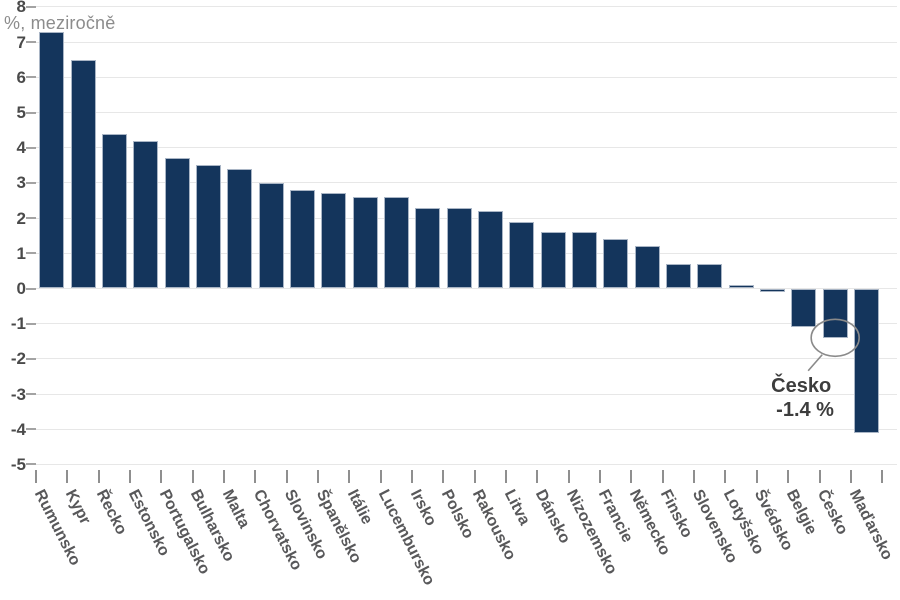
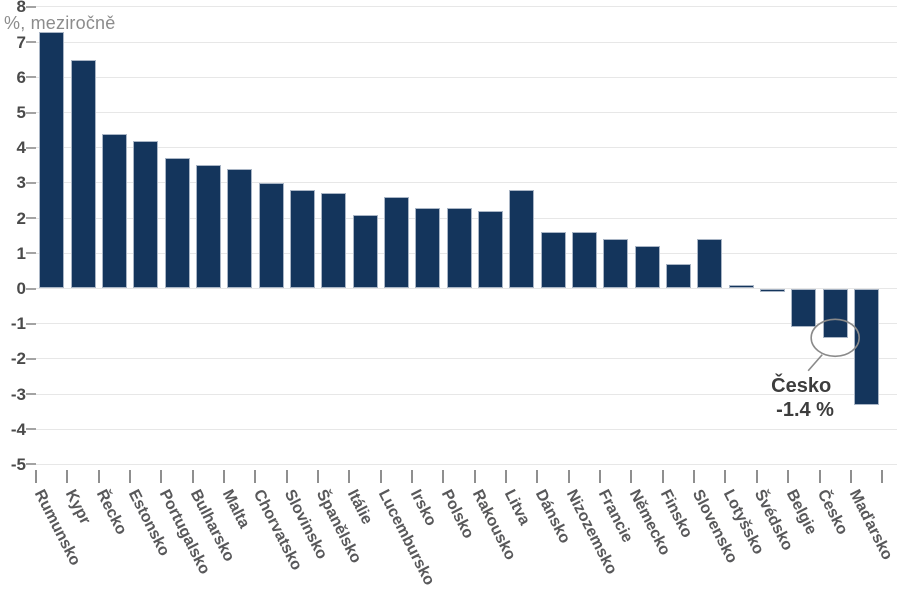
Itálie: 2.6 -> 2.1
Litva: 1.9 -> 2.8
Slovensko: 0.7 -> 1.4
Maďarsko: -4.1 -> -3.3
